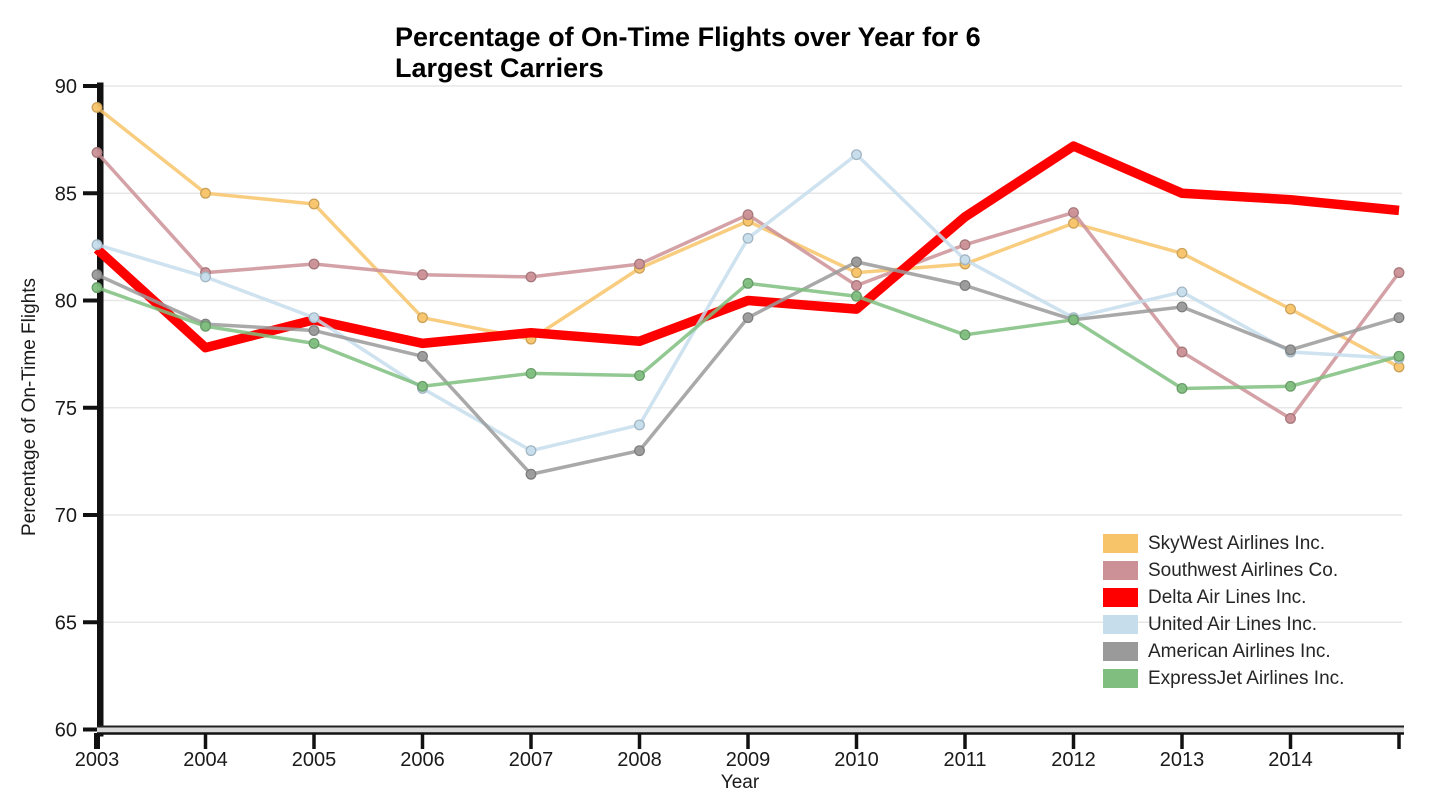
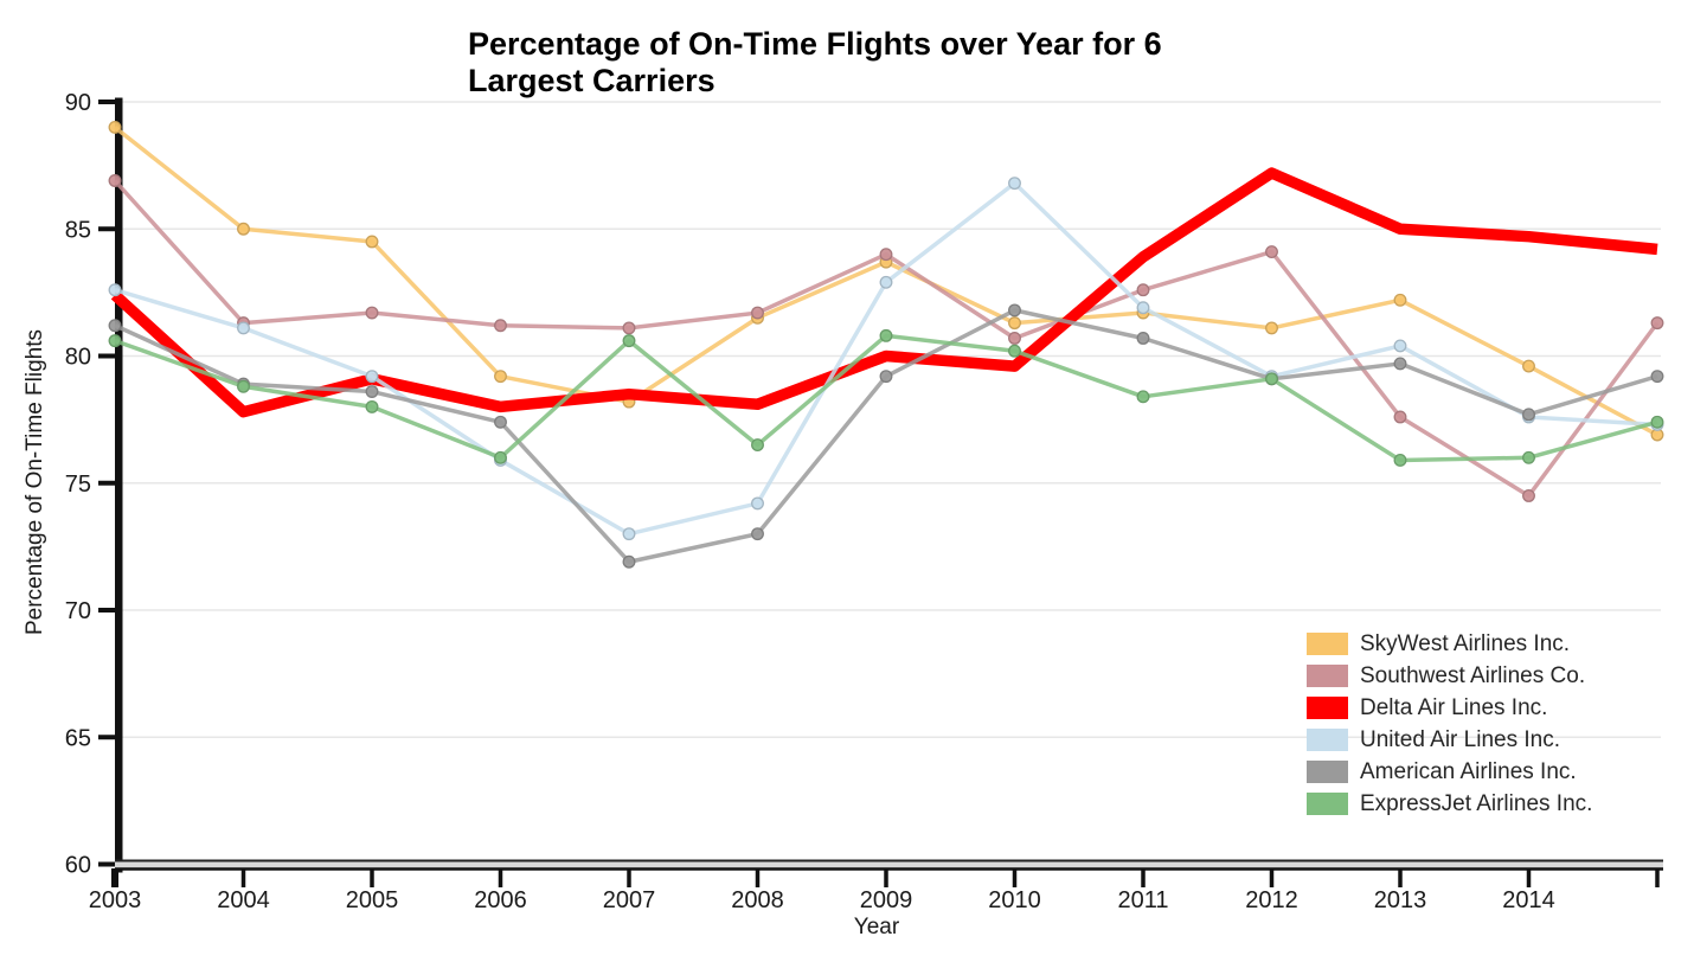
ExpressJet Airlines Inc./2007: 76.6 -> 80.6
SkyWest Airlines Inc./2012: 83.6 -> 81.1
